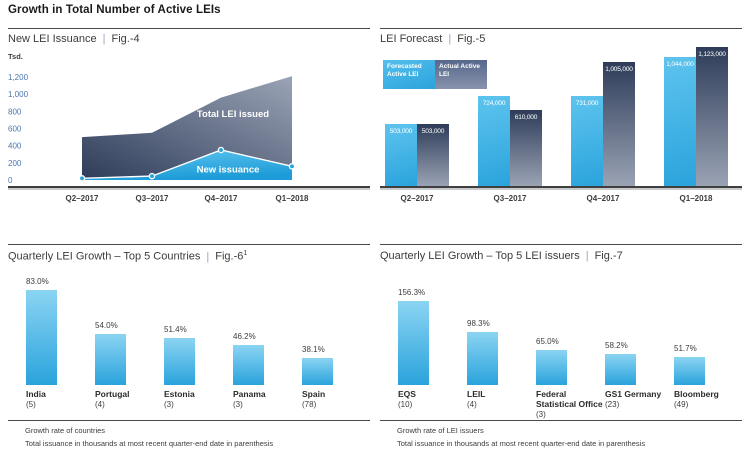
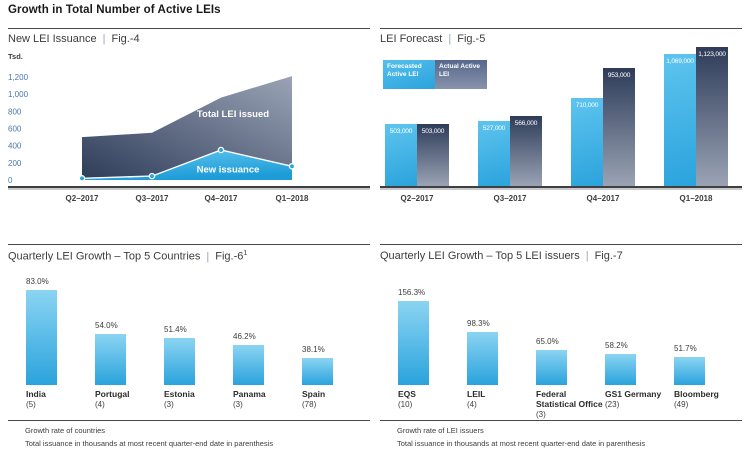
LEI Forecast/Forecasted Active LEI/Q3–2017: 724,000 -> 527,000
LEI Forecast/Actual Active LEI/Q3–2017: 610,000 -> 566,000
LEI Forecast/Forecasted Active LEI/Q4–2017: 731,000 -> 710,000
LEI Forecast/Actual Active LEI/Q4–2017: 1,005,000 -> 953,000
LEI Forecast/Forecasted Active LEI/Q1–2018: 1,044,000 -> 1,069,000
